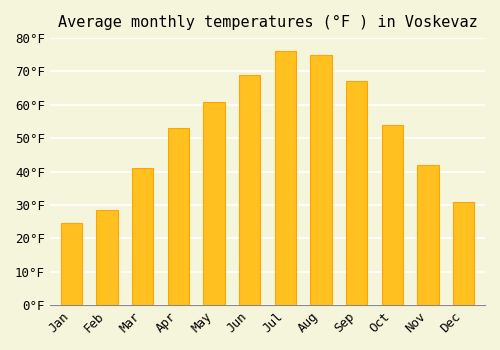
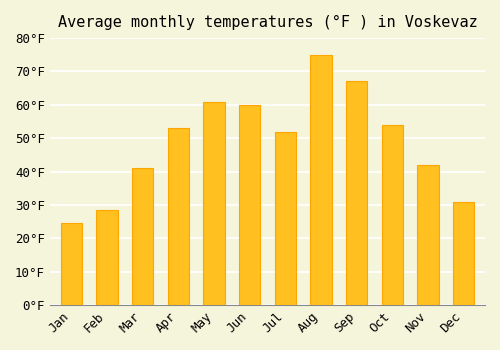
Jun: 69.0°F -> 60.0°F
Jul: 76.0°F -> 52.0°F
